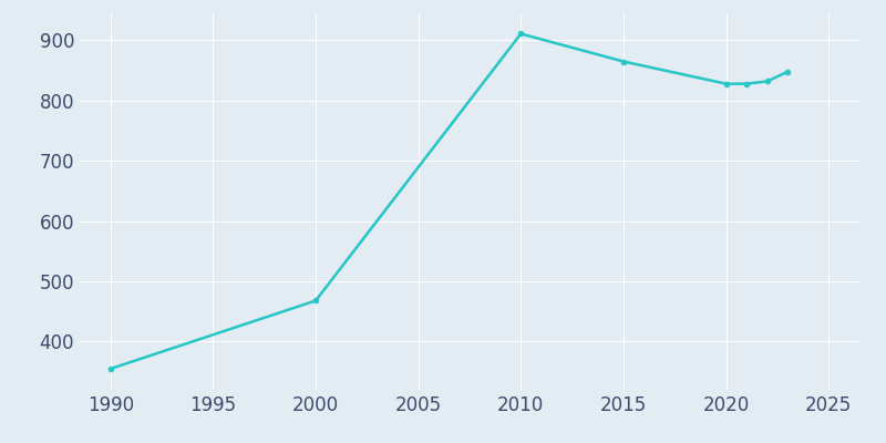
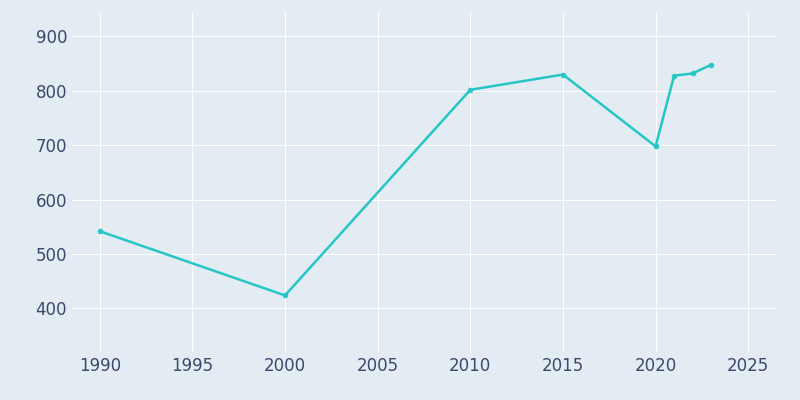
1990: 355 -> 542
2000: 468 -> 424
2010: 911 -> 802
2015: 865 -> 830
2020: 828 -> 698
